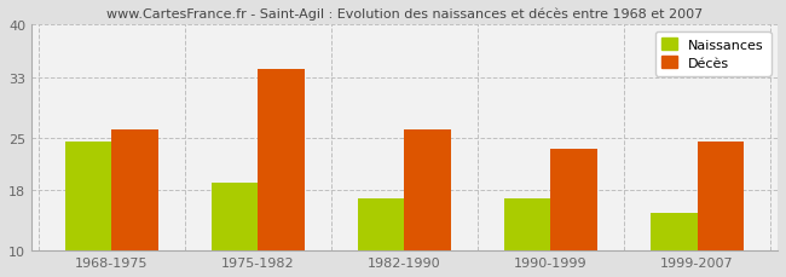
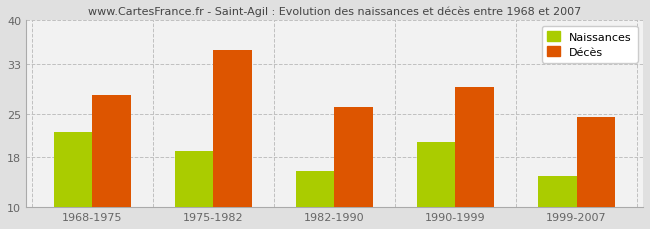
Naissances/1968-1975: 24.5 -> 22.0
Décès/1968-1975: 26.0 -> 28.0
Décès/1975-1982: 34.0 -> 35.2
Naissances/1982-1990: 17.0 -> 15.8
Naissances/1990-1999: 17.0 -> 20.4
Décès/1990-1999: 23.5 -> 29.2
